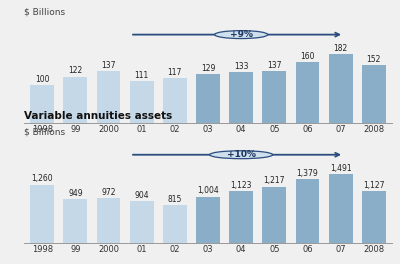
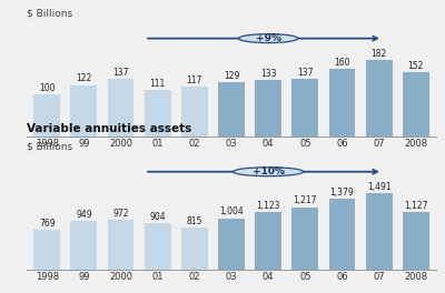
1998: 1,260 -> 769
